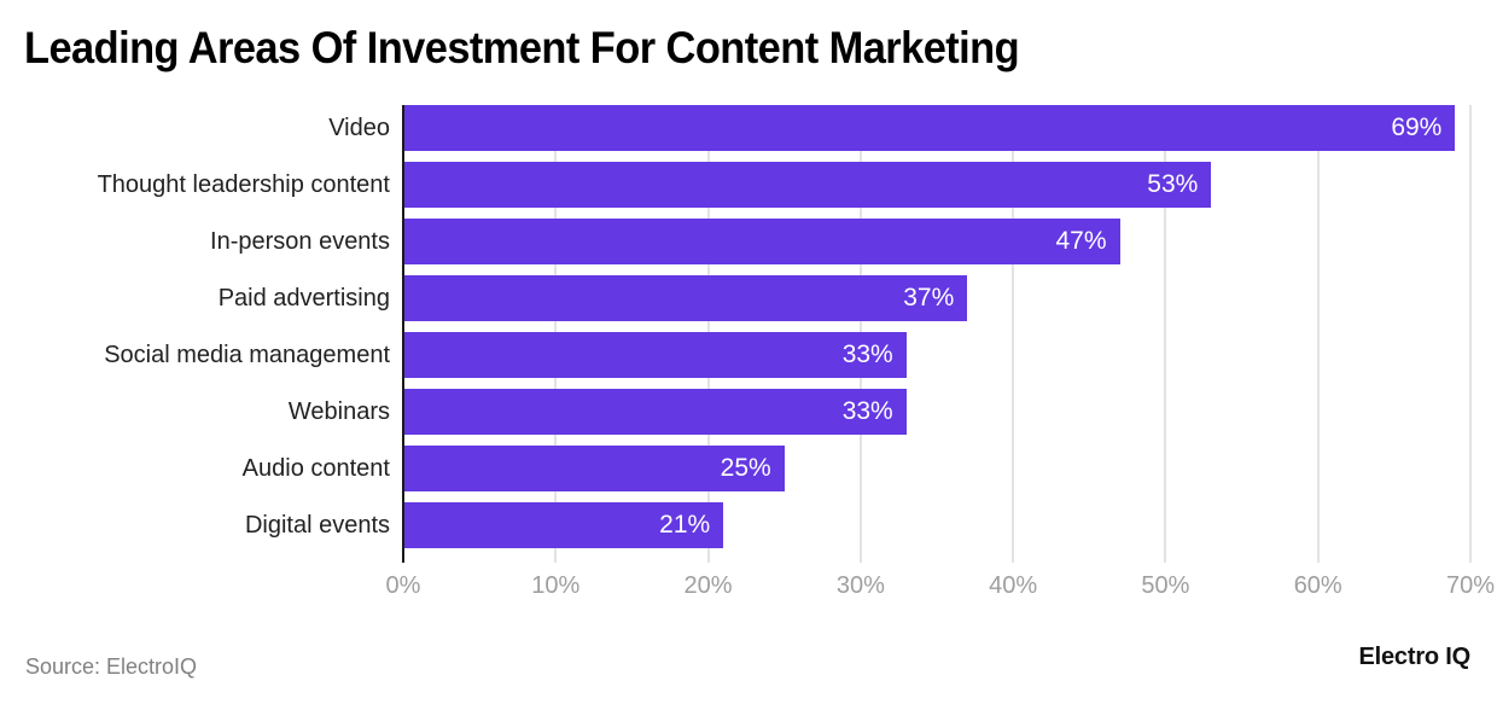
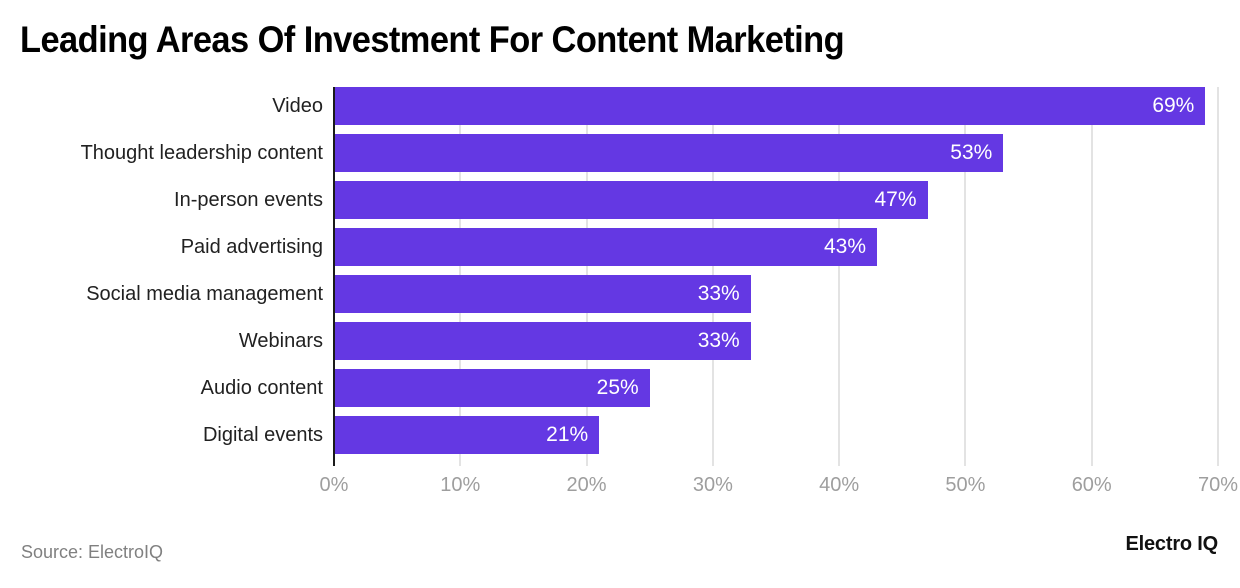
Paid advertising: 37% -> 43%
